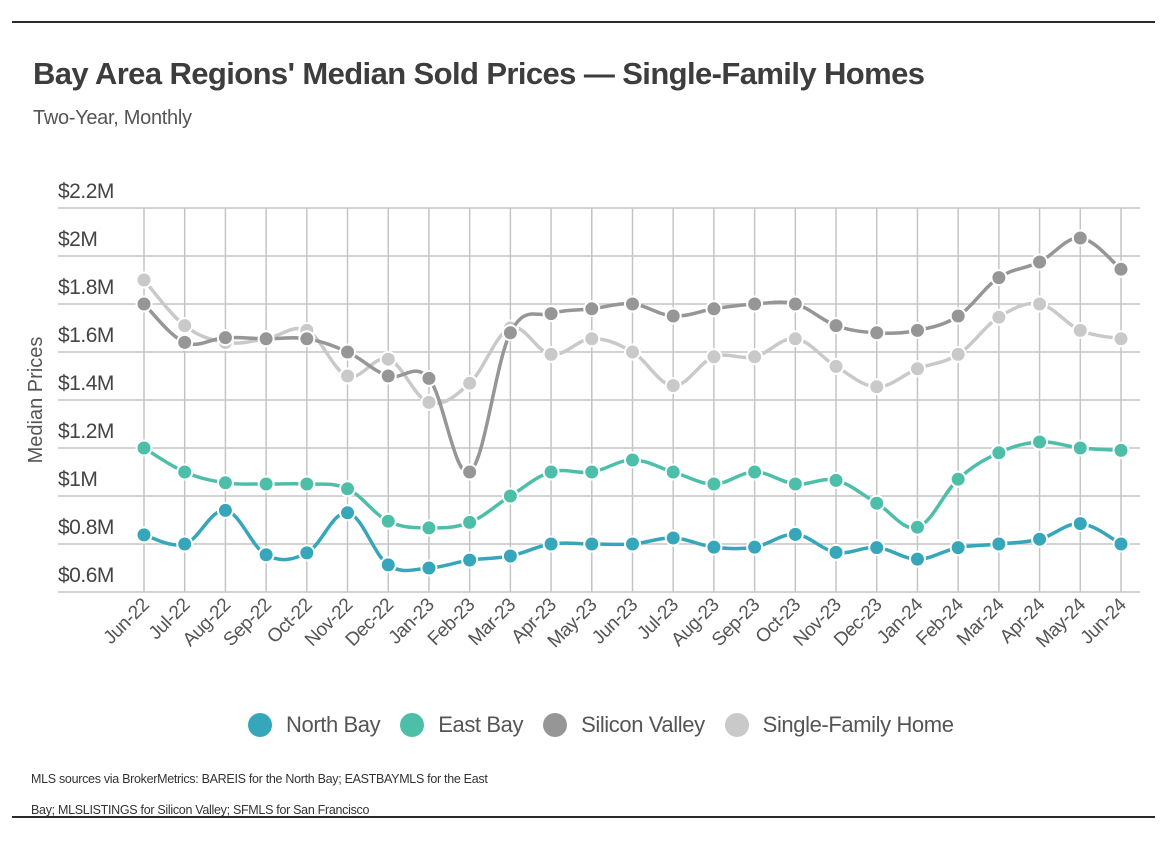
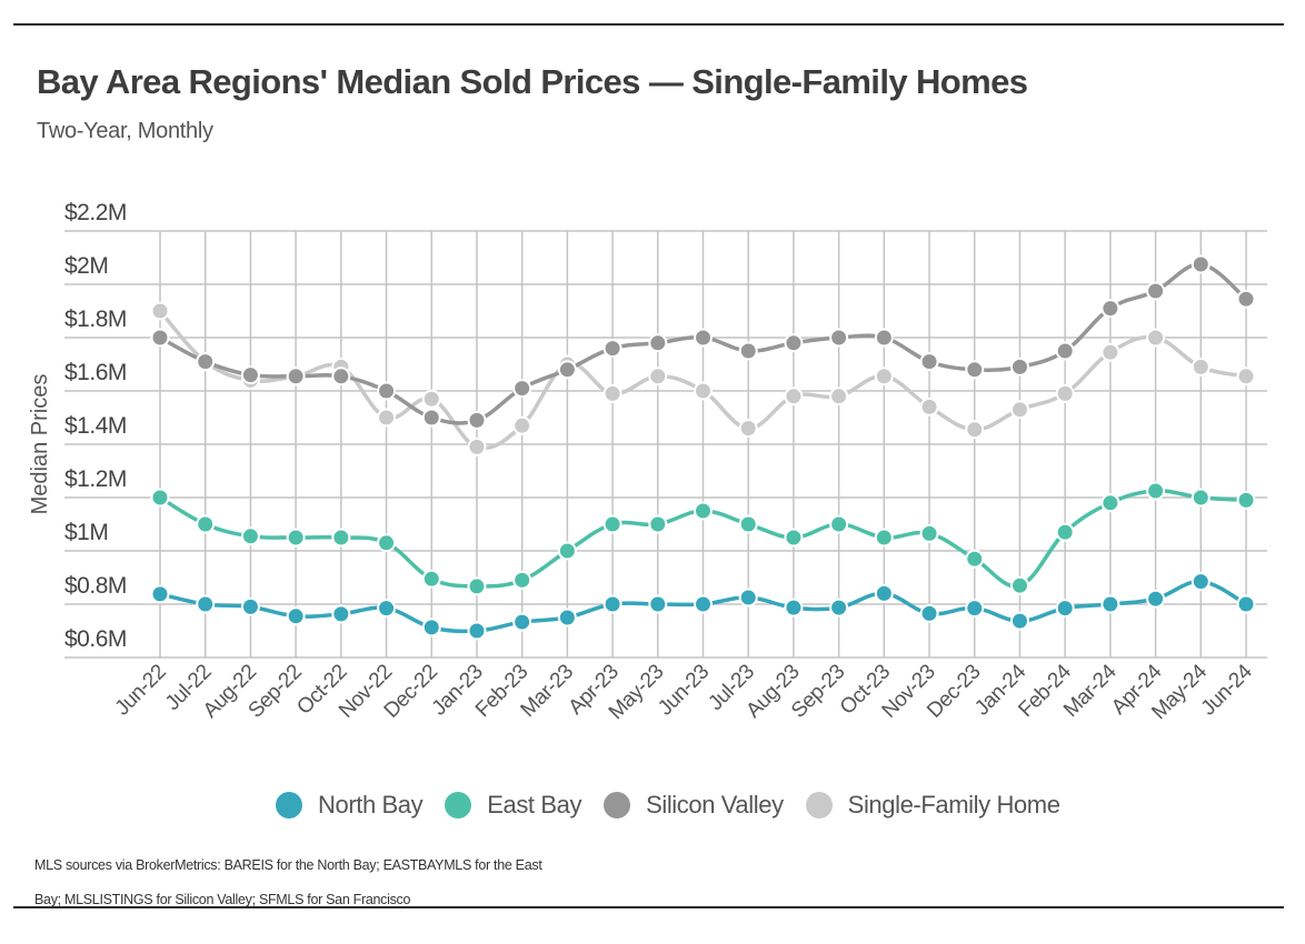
Silicon Valley/Jul-22: $1.64M -> $1.71M
North Bay/Aug-22: $0.94M -> $0.79M
North Bay/Nov-22: $0.93M -> $0.79M
Silicon Valley/Feb-23: $1.10M -> $1.61M
